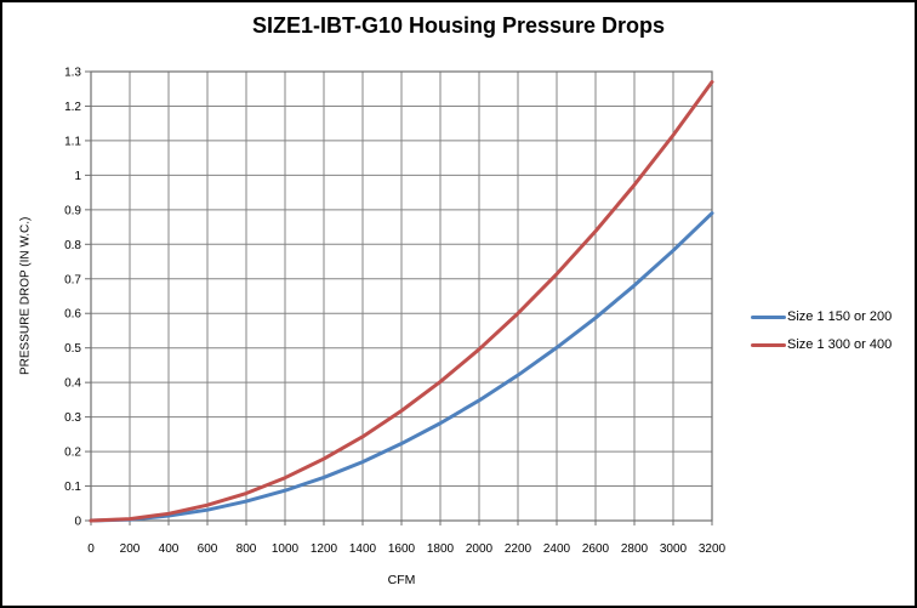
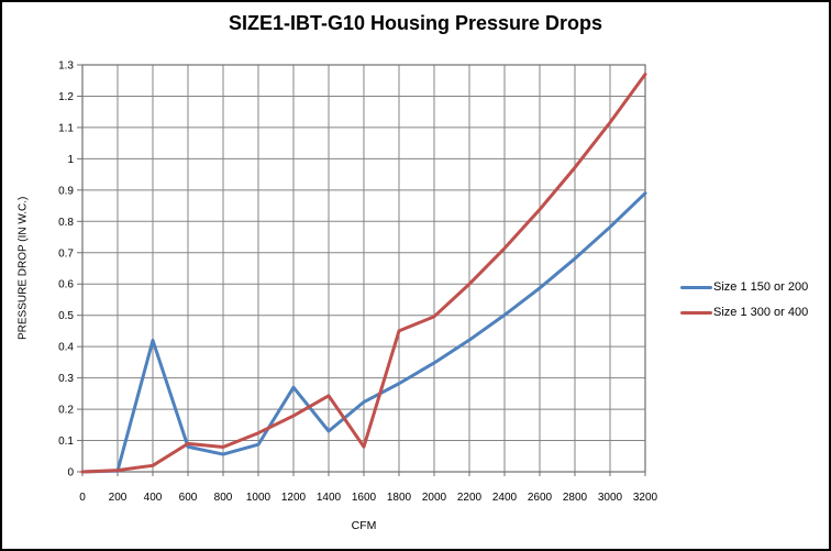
Size 1 150 or 200/400: 0.01 -> 0.42
Size 1 150 or 200/600: 0.03 -> 0.08
Size 1 300 or 400/600: 0.04 -> 0.09
Size 1 150 or 200/1200: 0.12 -> 0.27
Size 1 150 or 200/1400: 0.17 -> 0.13
Size 1 300 or 400/1600: 0.32 -> 0.08
Size 1 300 or 400/1800: 0.40 -> 0.45
